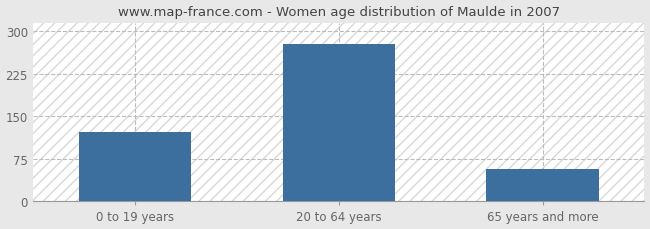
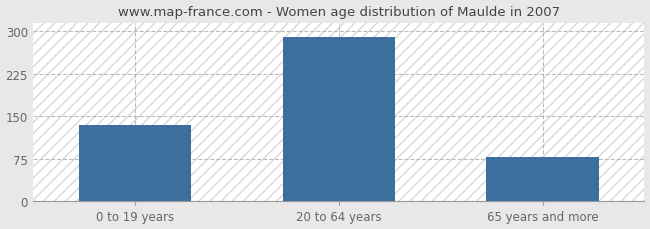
0 to 19 years: 122 -> 135
20 to 64 years: 278 -> 290
65 years and more: 58 -> 78
